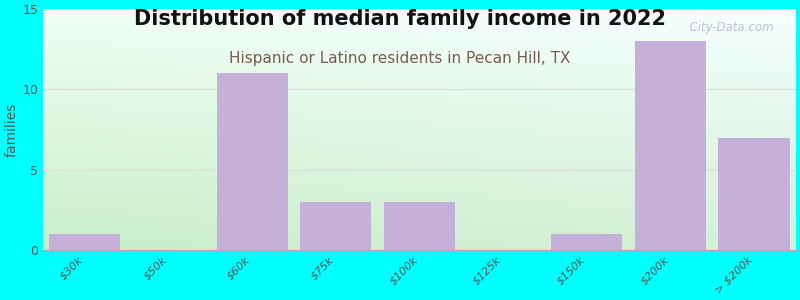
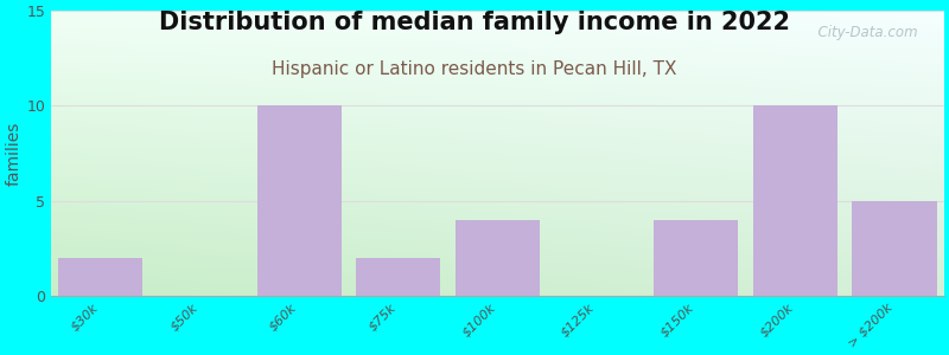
$30k: 1 -> 2
$60k: 11 -> 10
$75k: 3 -> 2
$100k: 3 -> 4
$150k: 1 -> 4
$200k: 13 -> 10
> $200k: 7 -> 5
